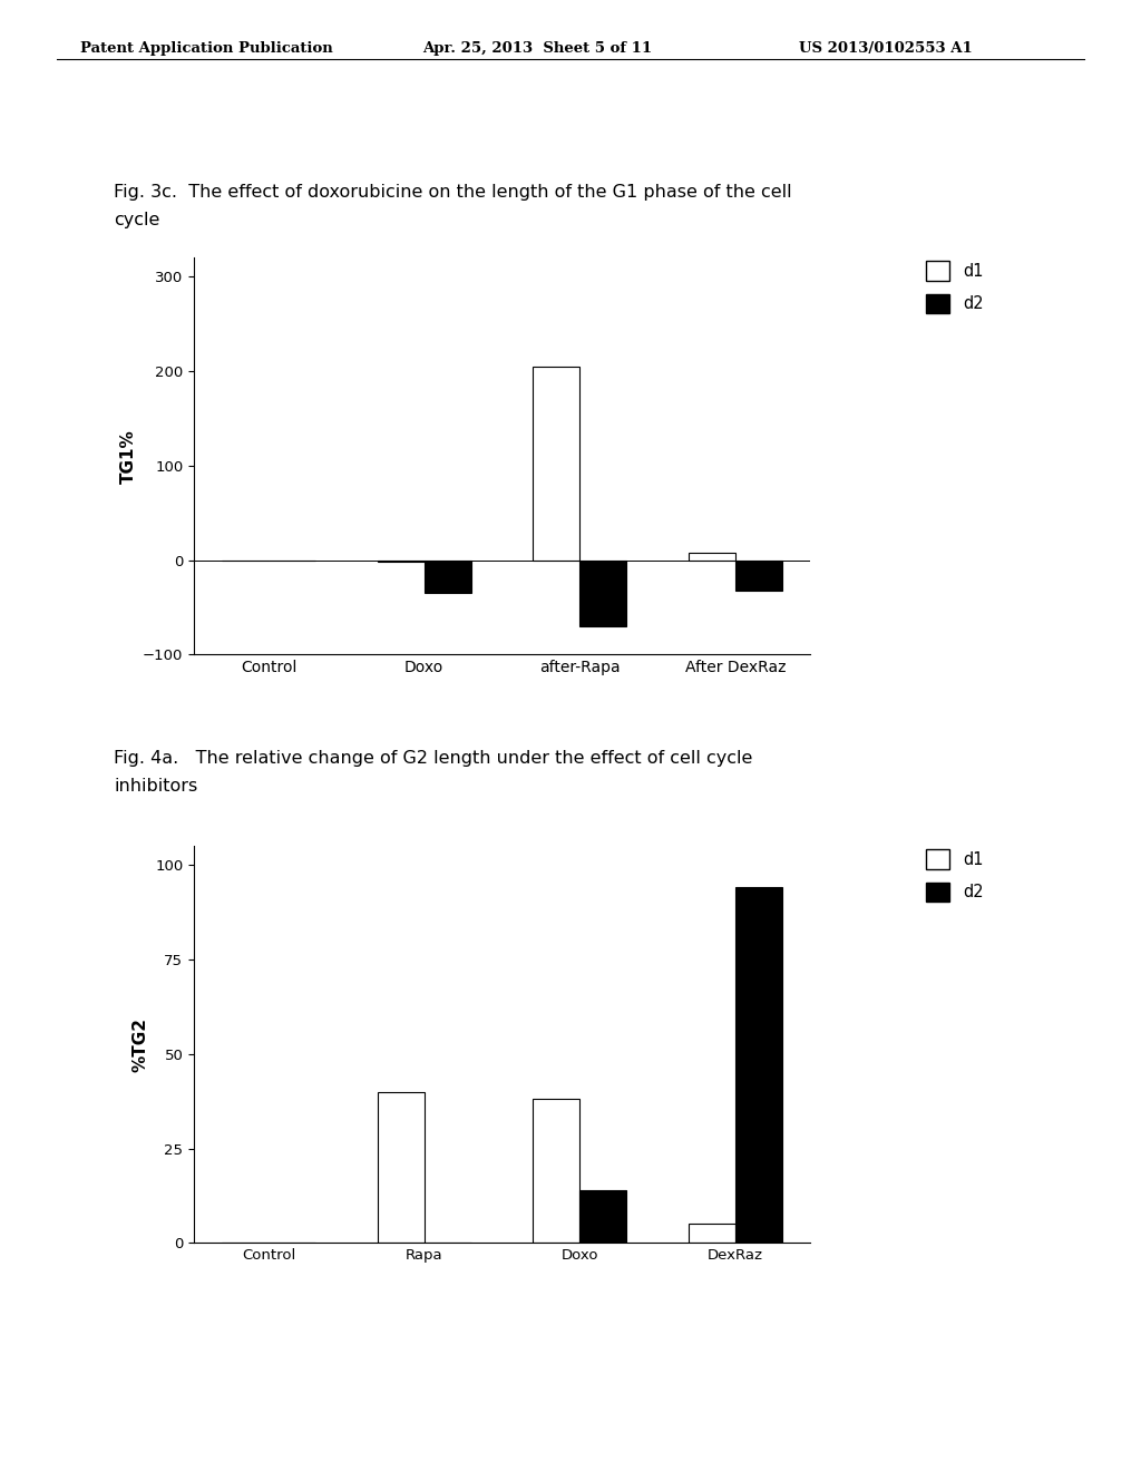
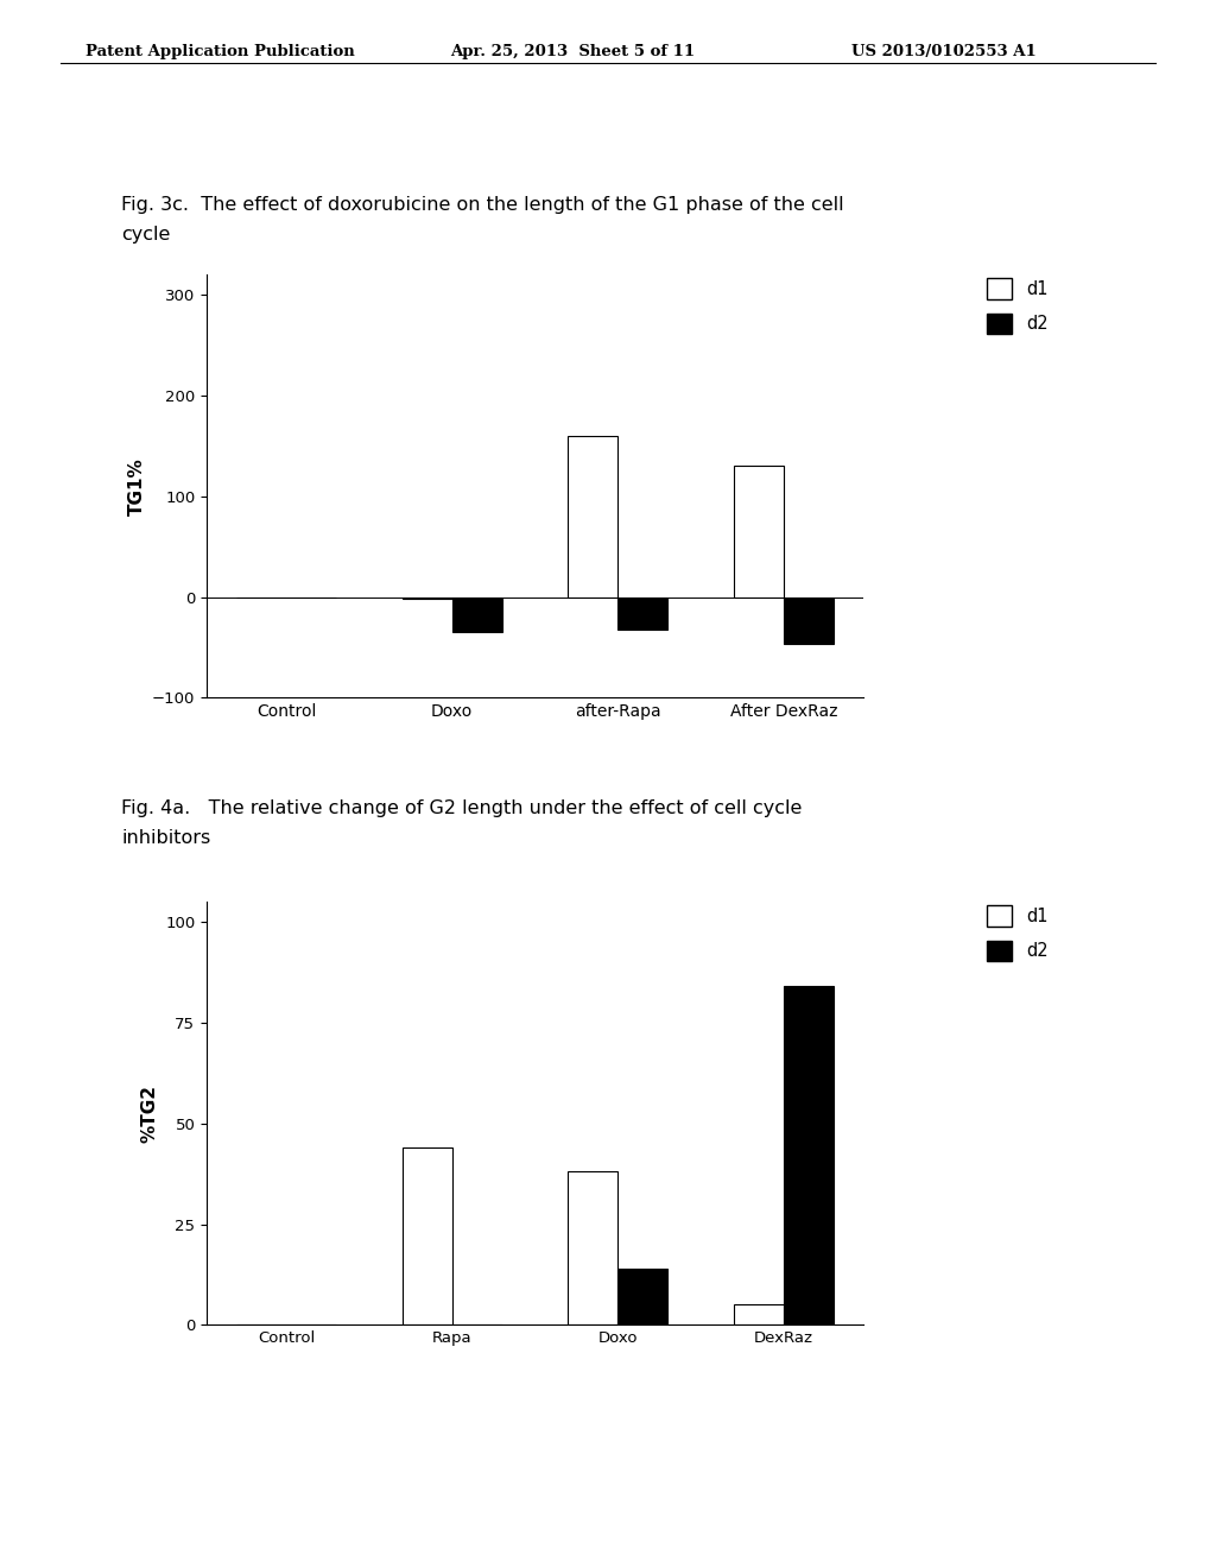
d1/after-Rapa: 205 -> 160
d2/after-Rapa: -70 -> -32
d1/After DexRaz: 8 -> 130
d2/After DexRaz: -32 -> -46
d1/Rapa: 40 -> 44
d2/DexRaz: 94 -> 84
